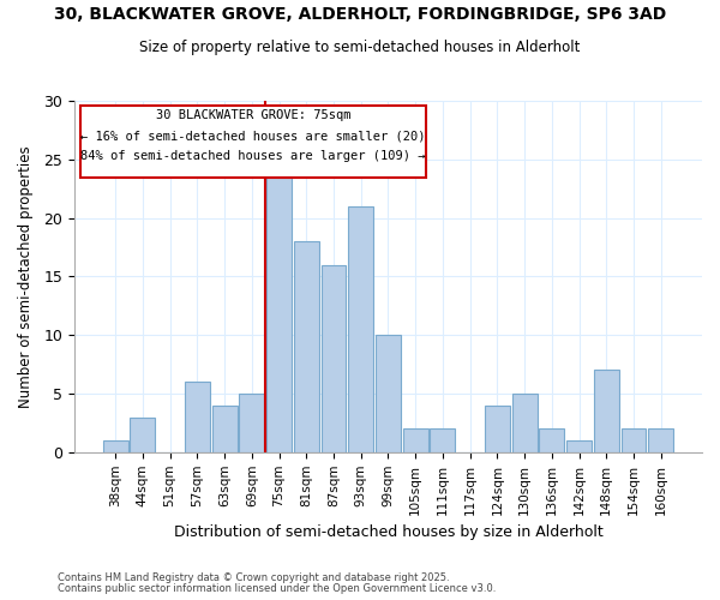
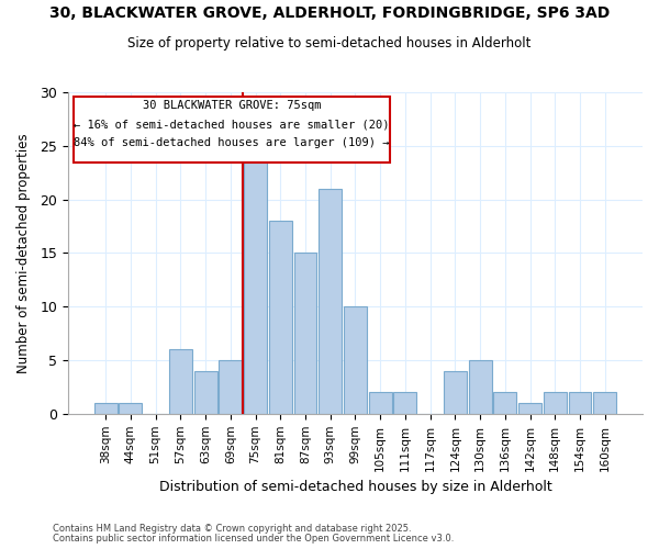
44sqm: 3 -> 1
87sqm: 16 -> 15
148sqm: 7 -> 2
